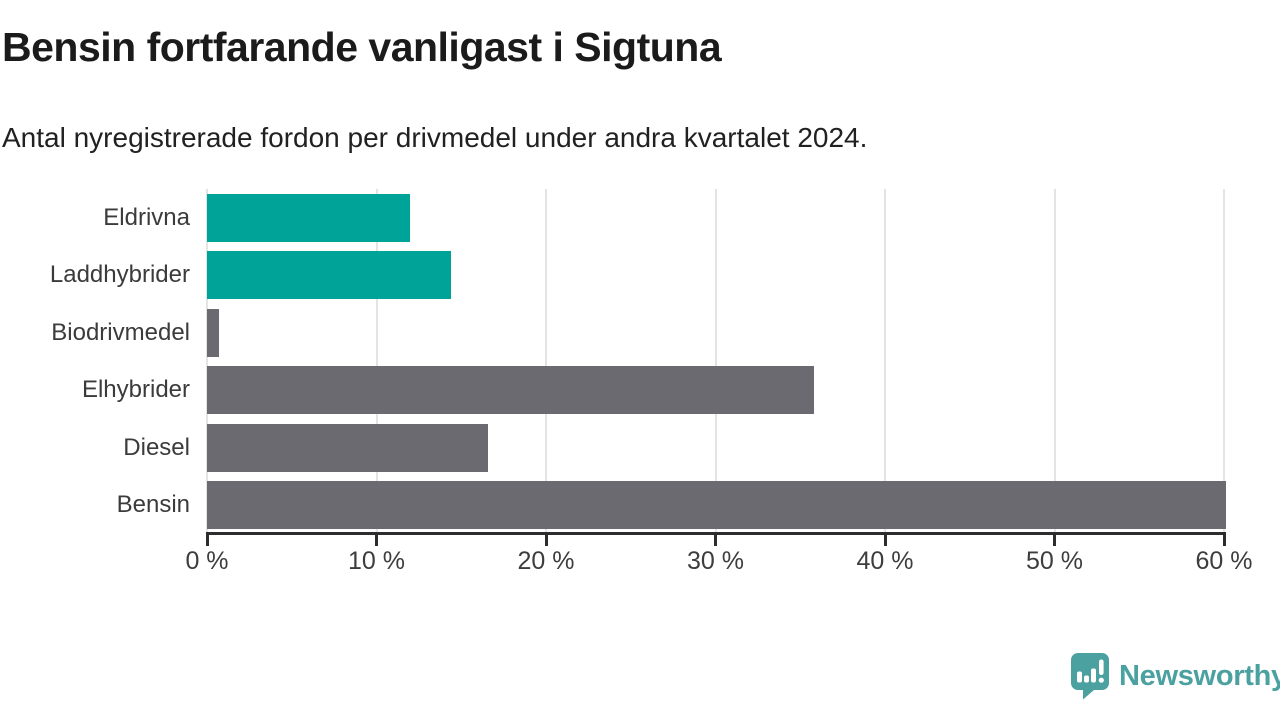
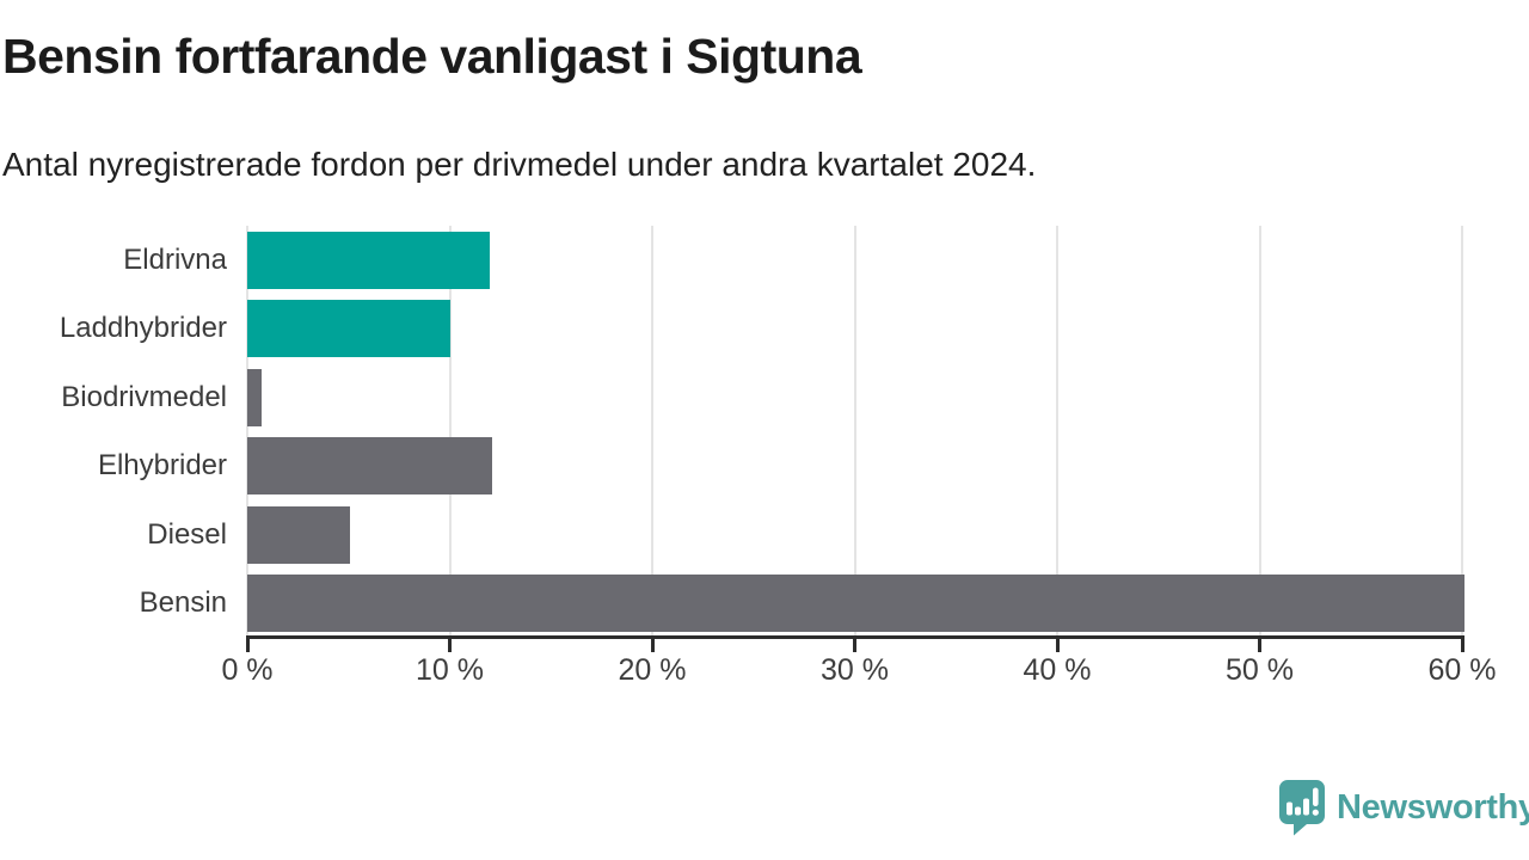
Laddhybrider: 14.4% -> 10.0%
Elhybrider: 35.8% -> 12.1%
Diesel: 16.6% -> 5.1%
